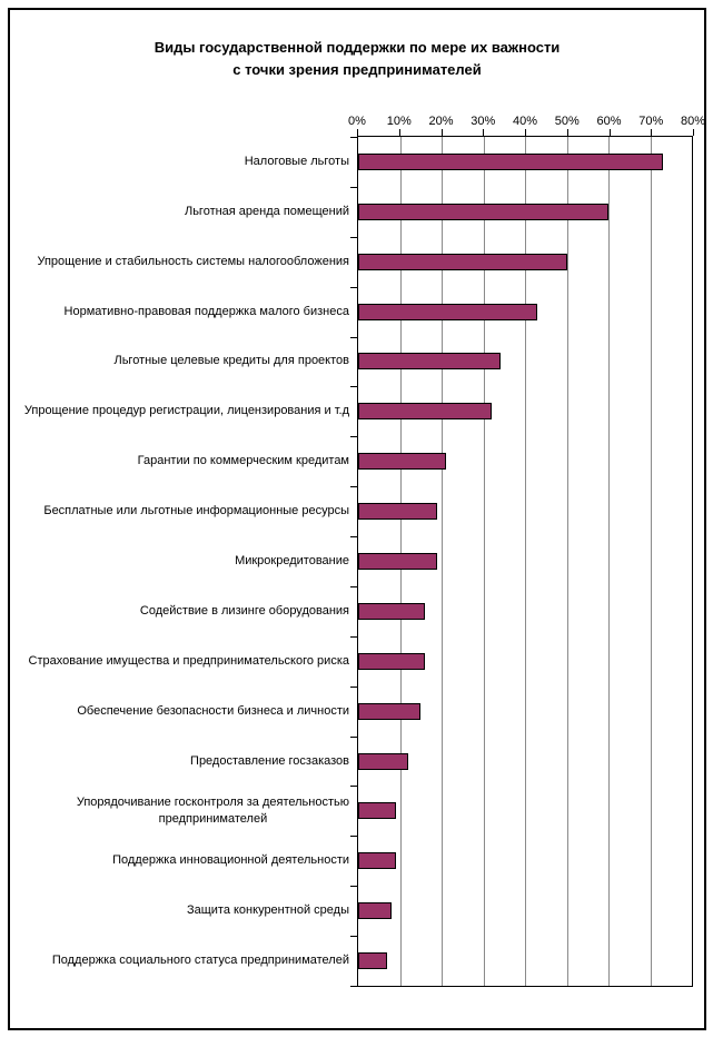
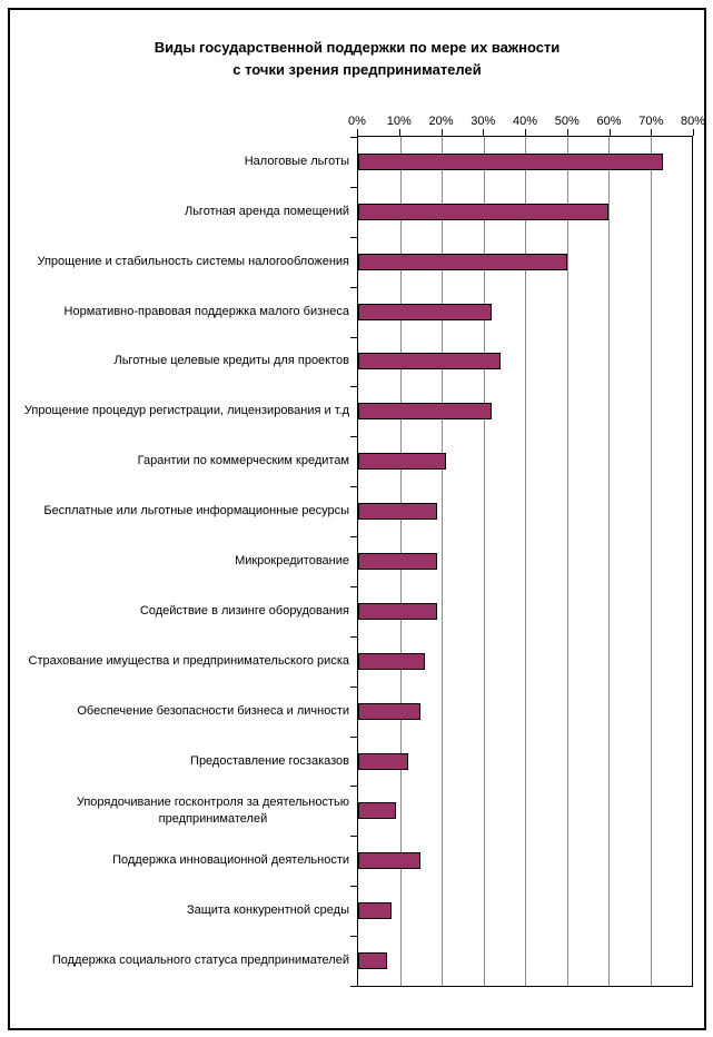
Нормативно-правовая поддержка малого бизнеса: 43% -> 32%
Содействие в лизинге оборудования: 16% -> 19%
Поддержка инновационной деятельности: 9% -> 15%
